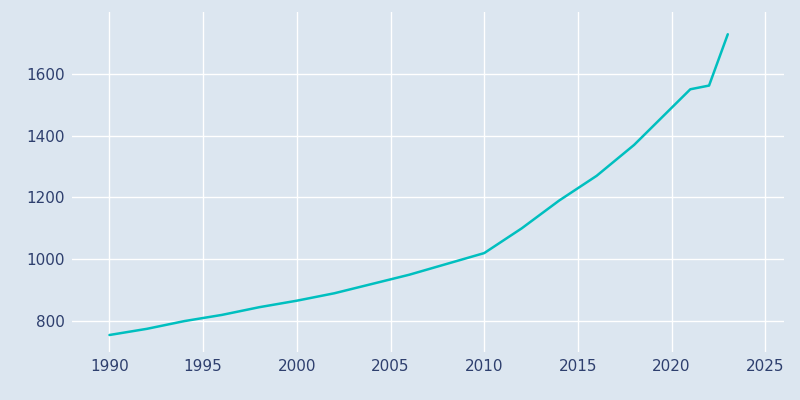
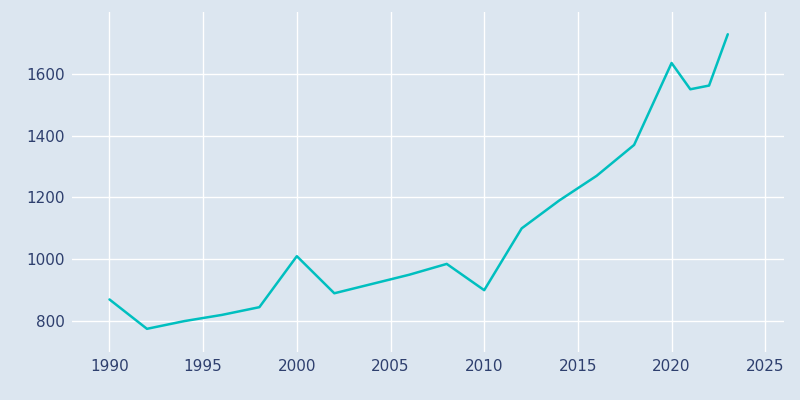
1990: 755 -> 870
2000: 866 -> 1010
2010: 1020 -> 900
2020: 1490 -> 1635
